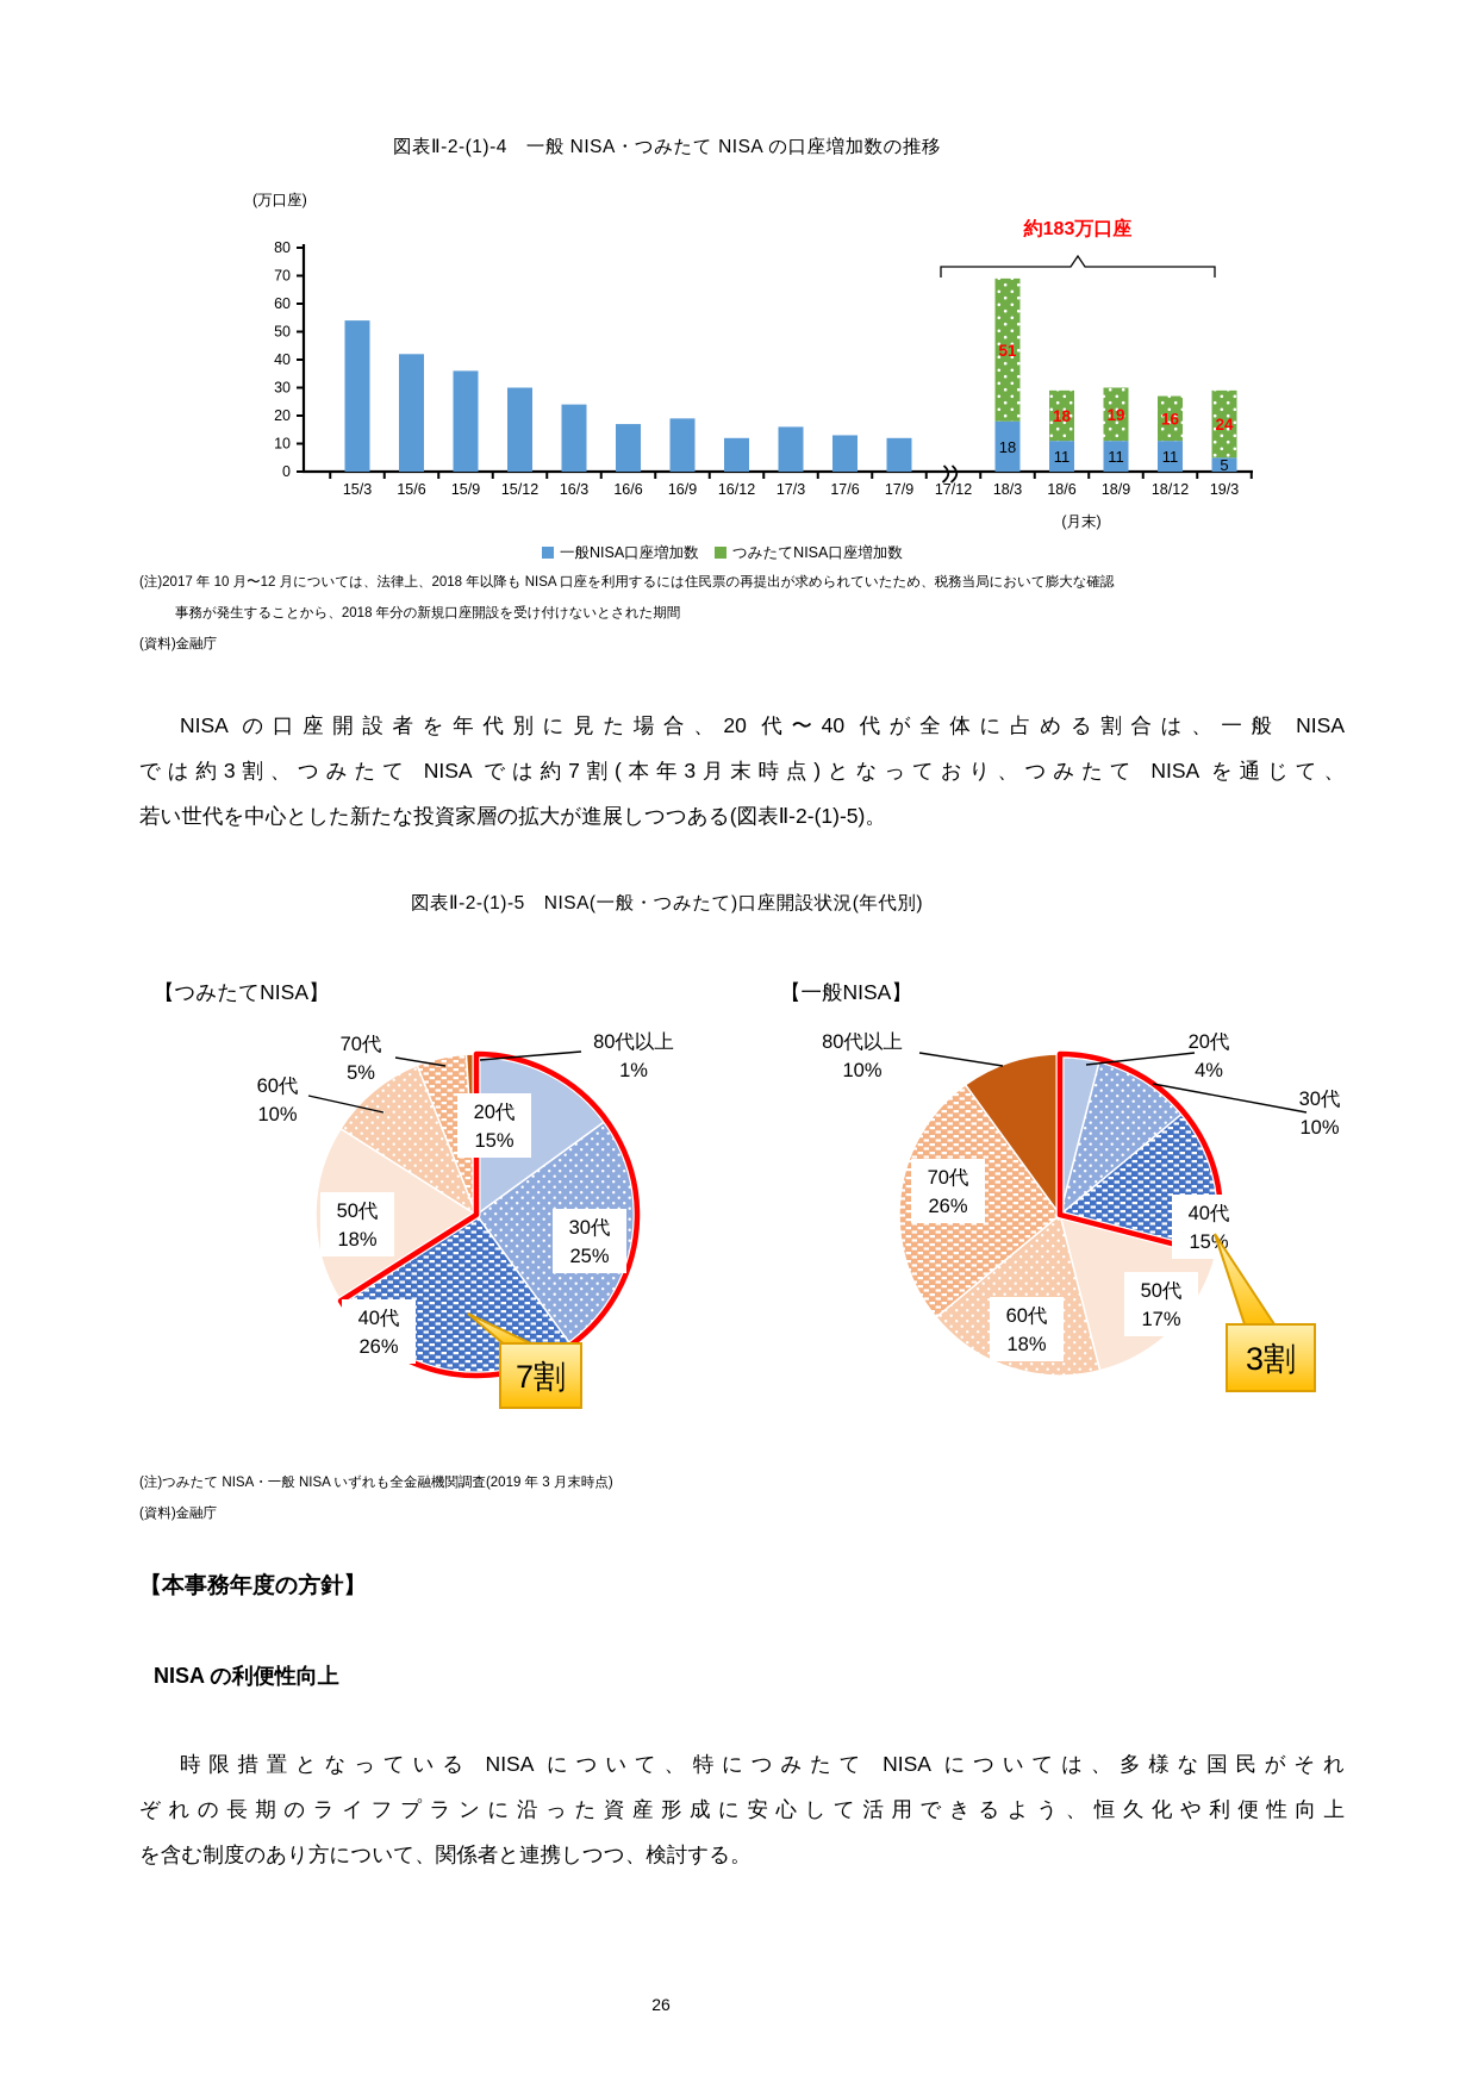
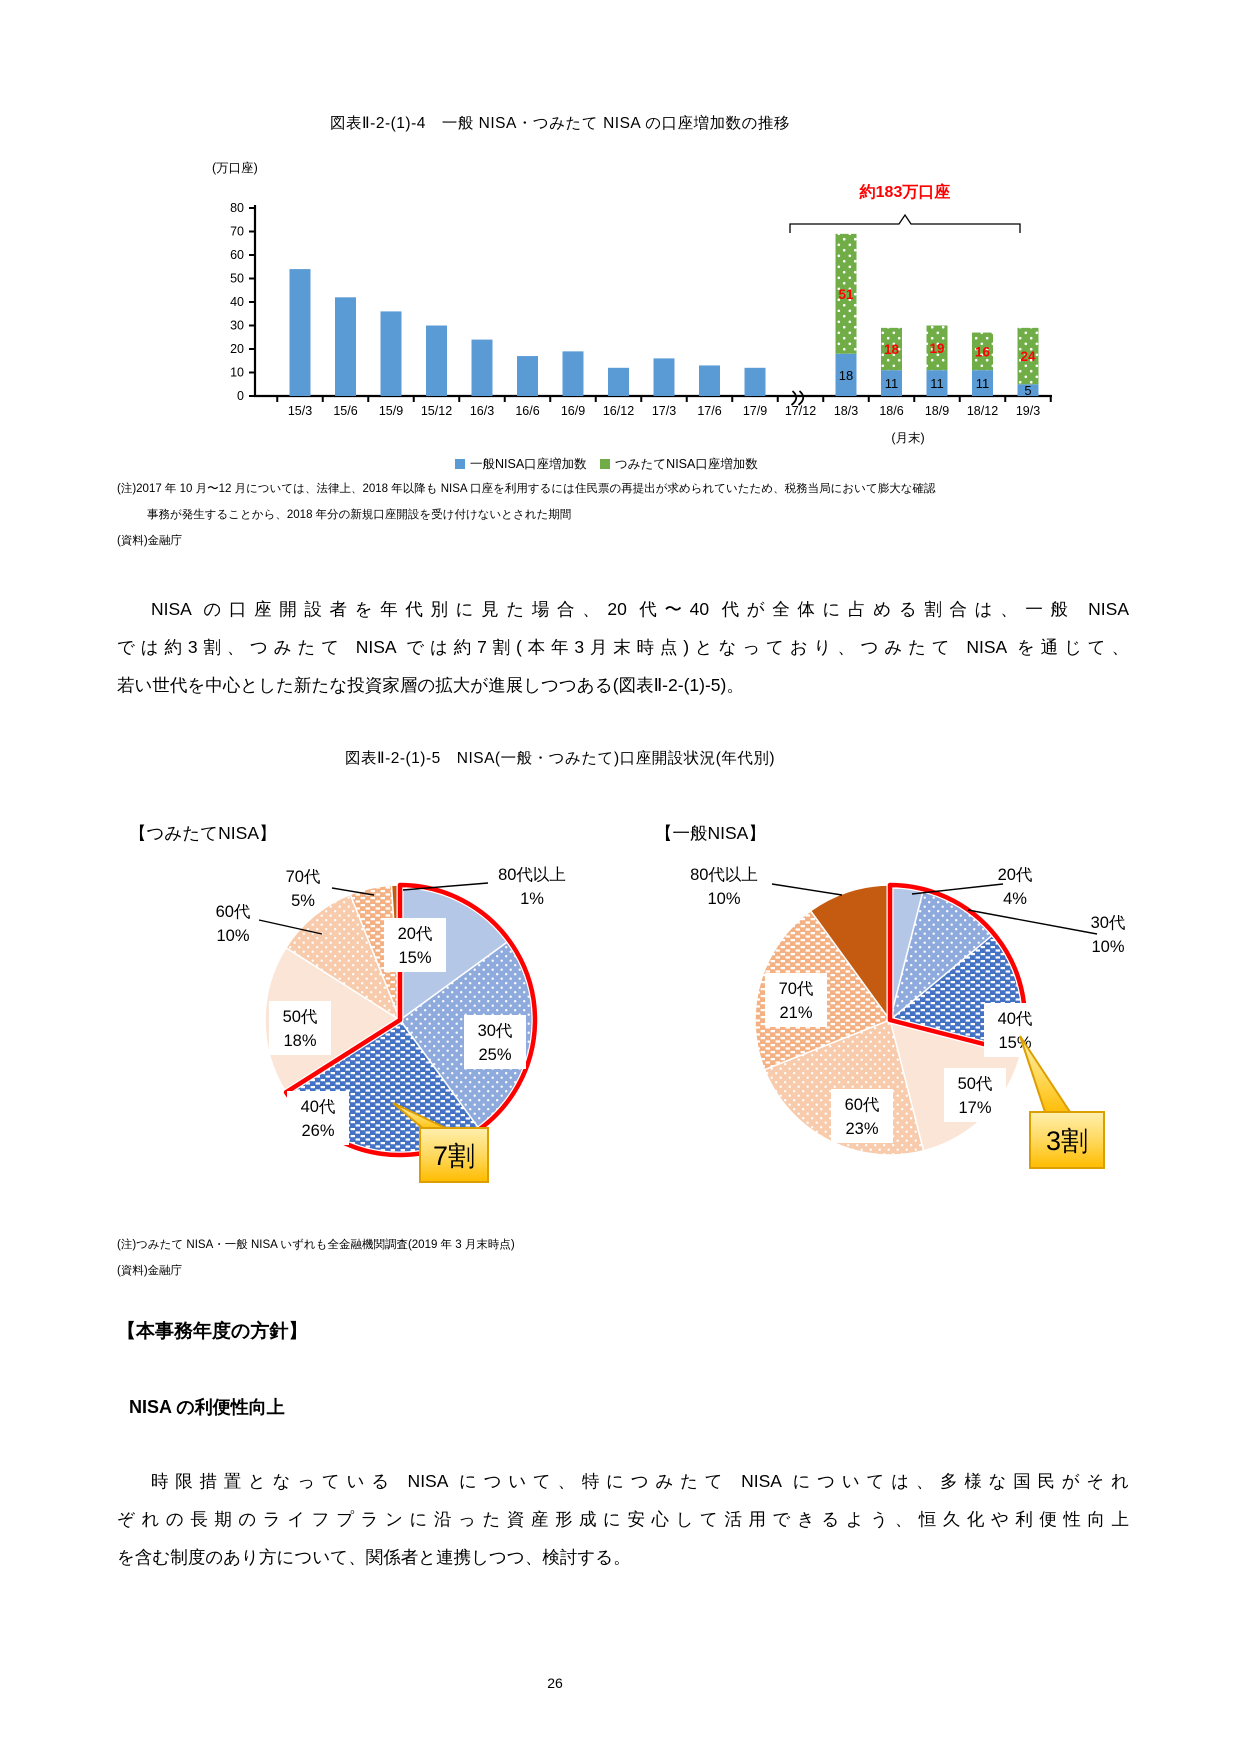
【一般NISA】/60代: 18% -> 23%
【一般NISA】/70代: 26% -> 21%
